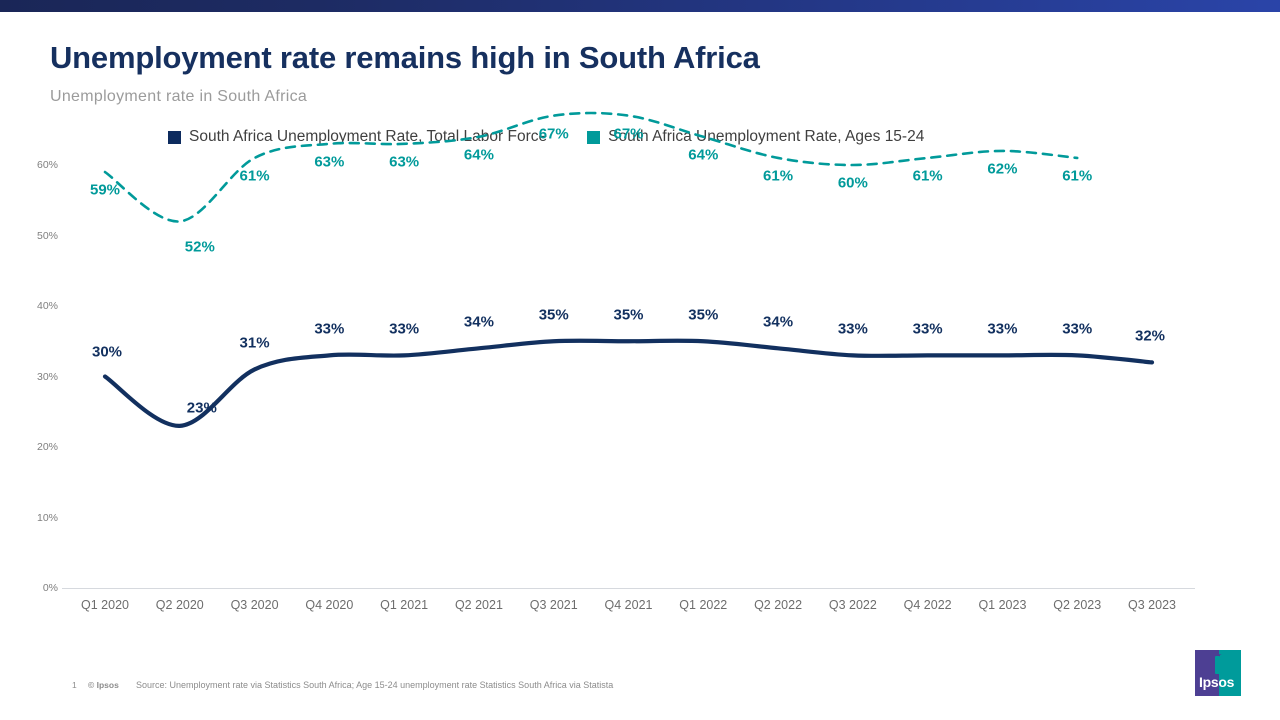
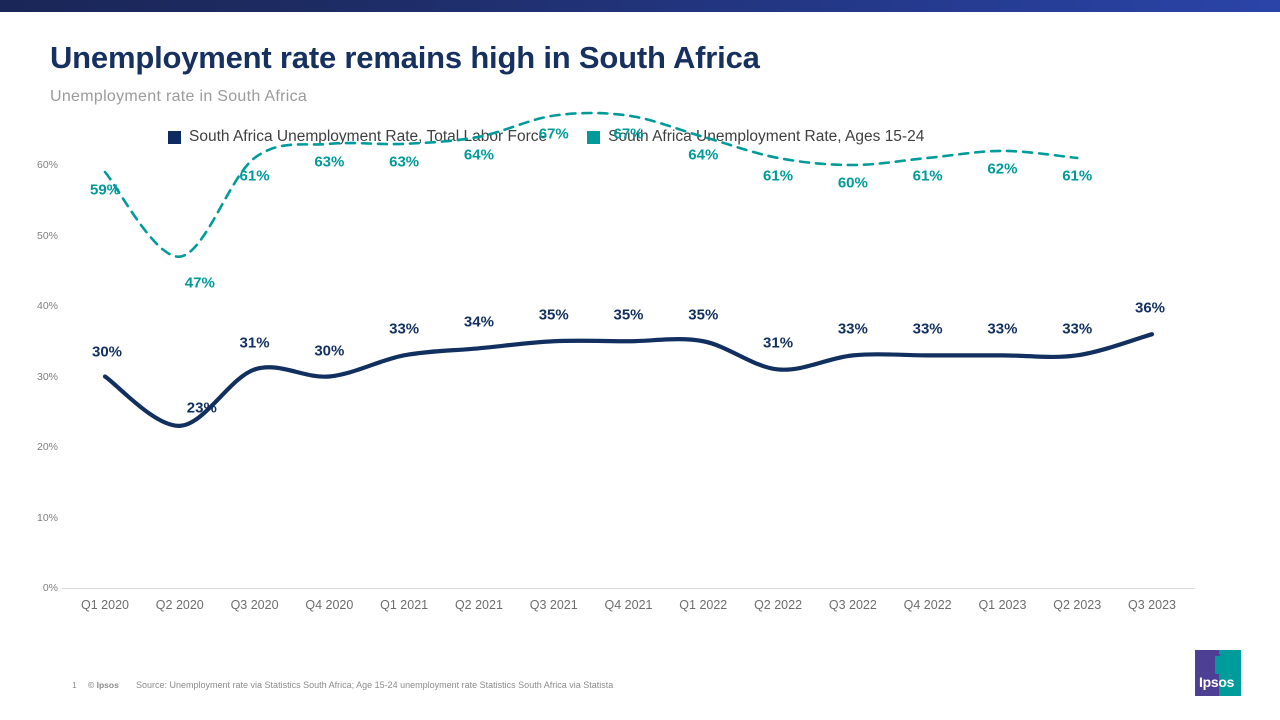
South Africa Unemployment Rate, Ages 15-24/Q2 2020: 52% -> 47%
South Africa Unemployment Rate, Total Labor Force/Q4 2020: 33% -> 30%
South Africa Unemployment Rate, Total Labor Force/Q2 2022: 34% -> 31%
South Africa Unemployment Rate, Total Labor Force/Q3 2023: 32% -> 36%
